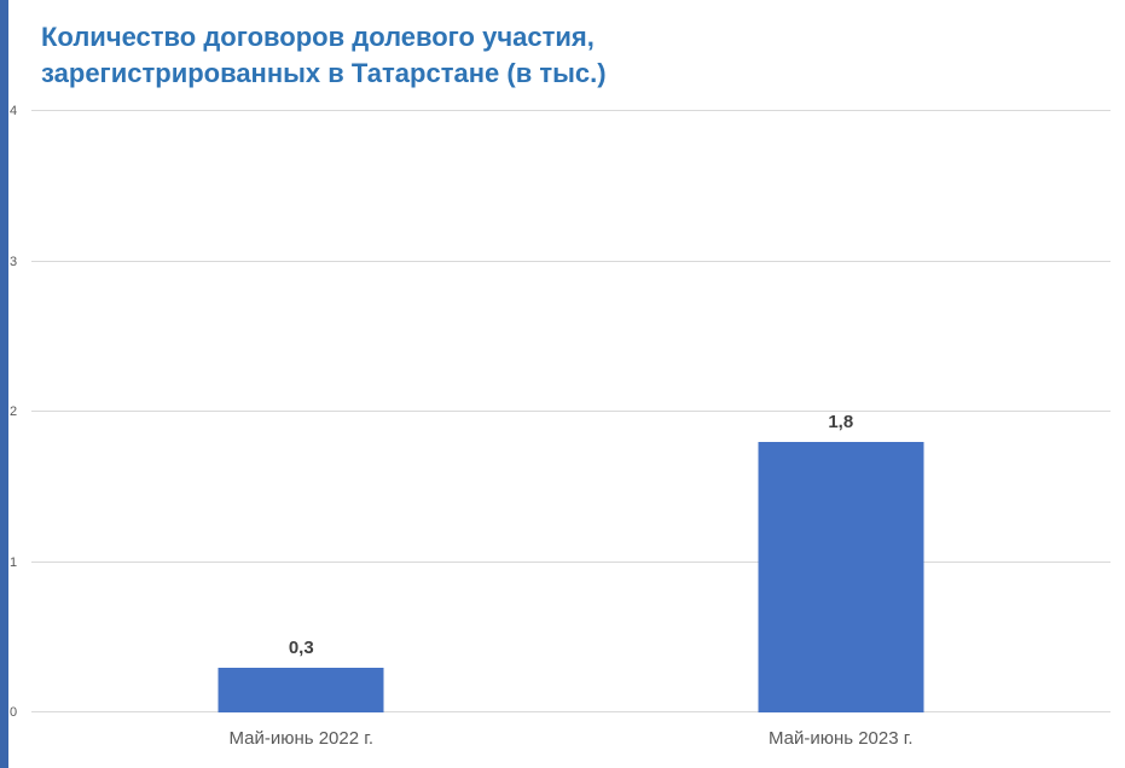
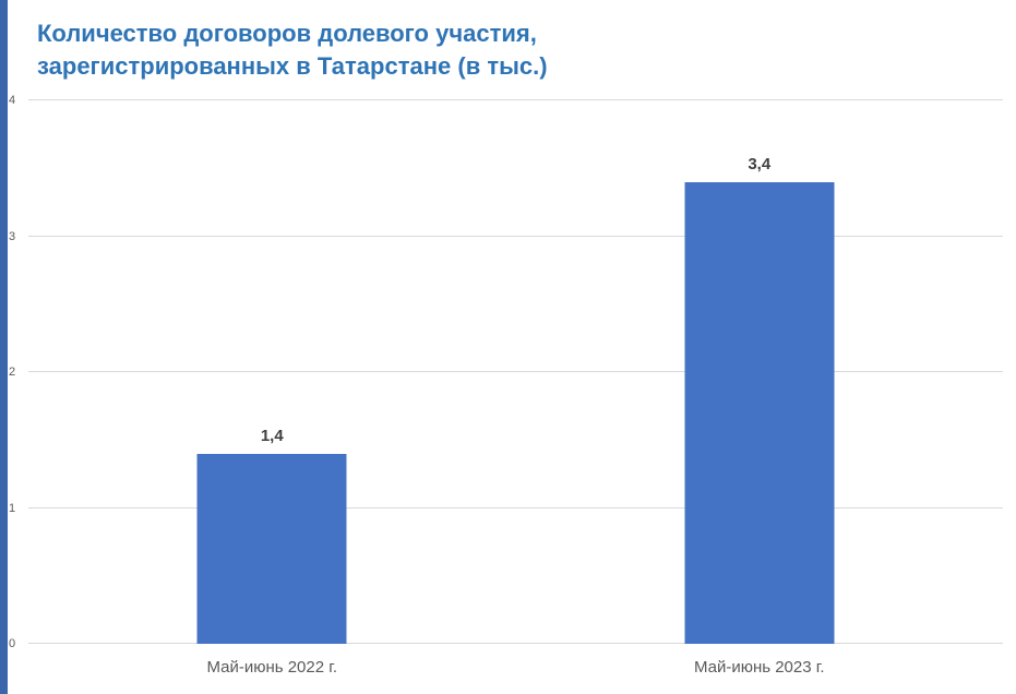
Май-июнь 2022 г.: 0,3 -> 1,4
Май-июнь 2023 г.: 1,8 -> 3,4
